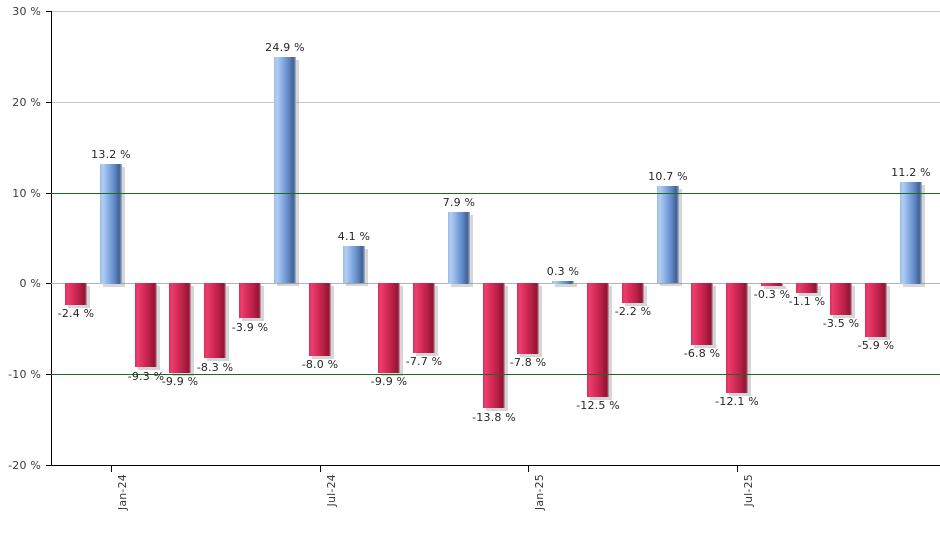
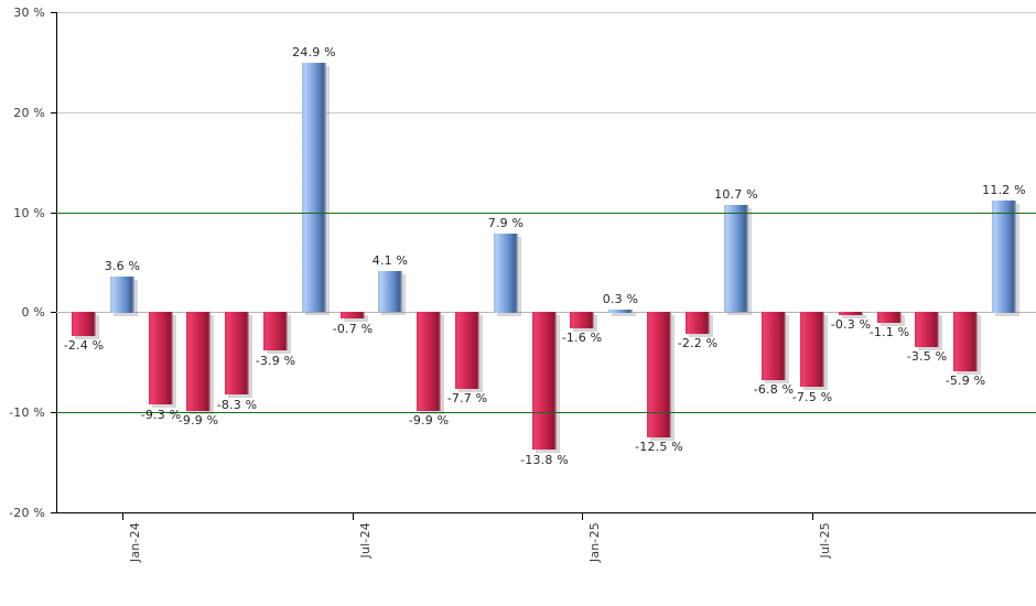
Jan-24: 13.2 -> 3.6
Jul-24: -8.0 -> -0.7
Jan-25: -7.8 -> -1.6
Jul-25: -12.1 -> -7.5
